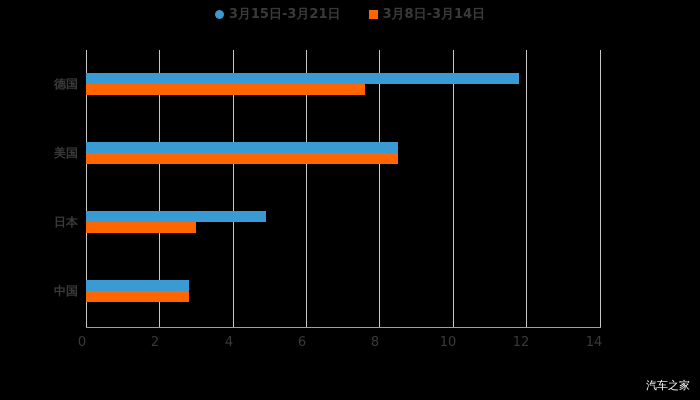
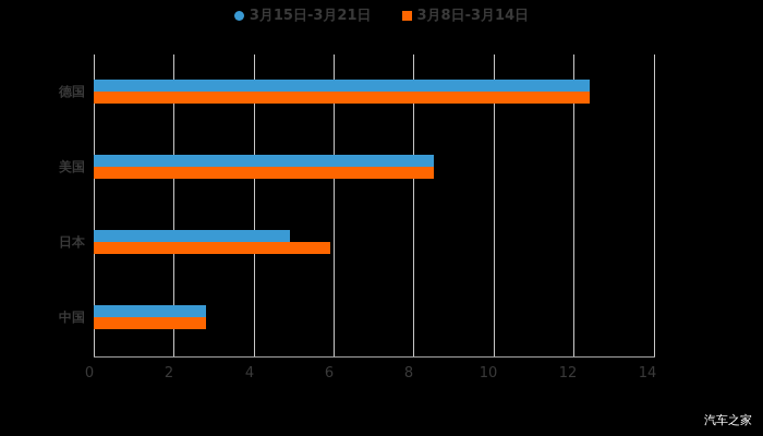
3月15日-3月21日/德国: 11.8 -> 12.4
3月8日-3月14日/德国: 7.6 -> 12.4
3月8日-3月14日/日本: 3.0 -> 5.9
